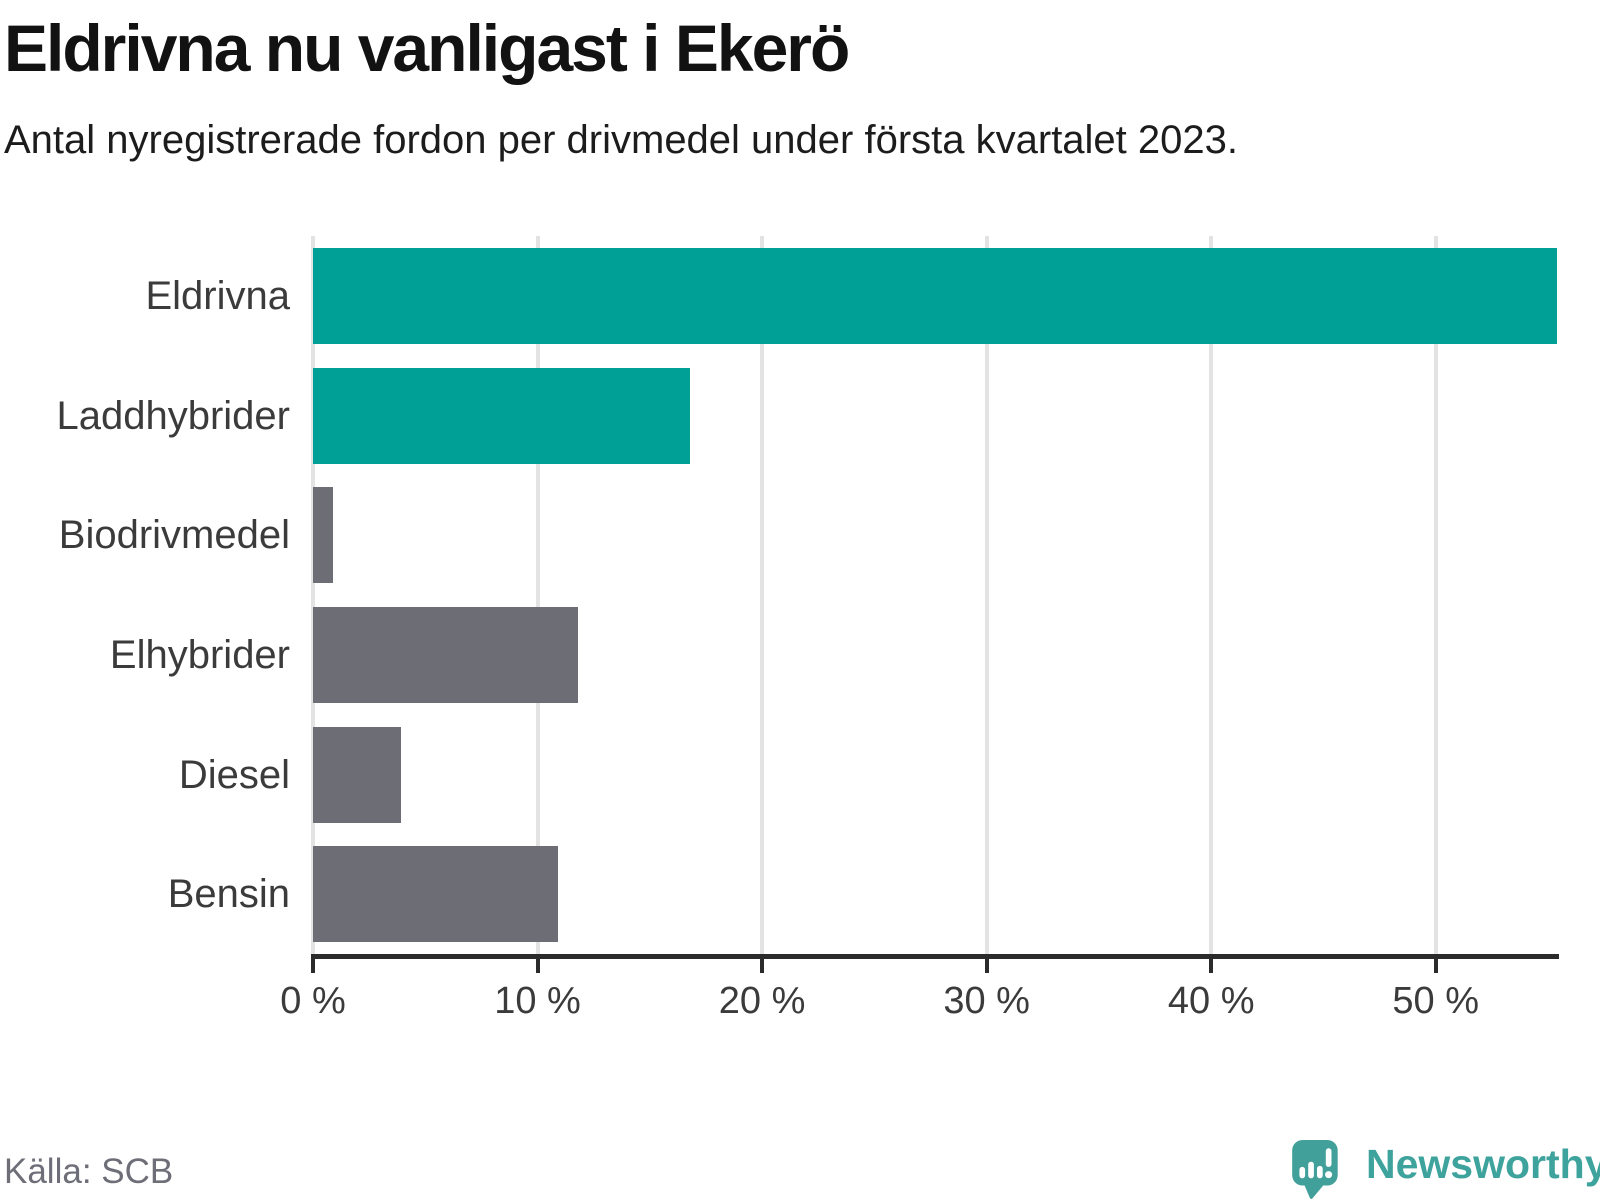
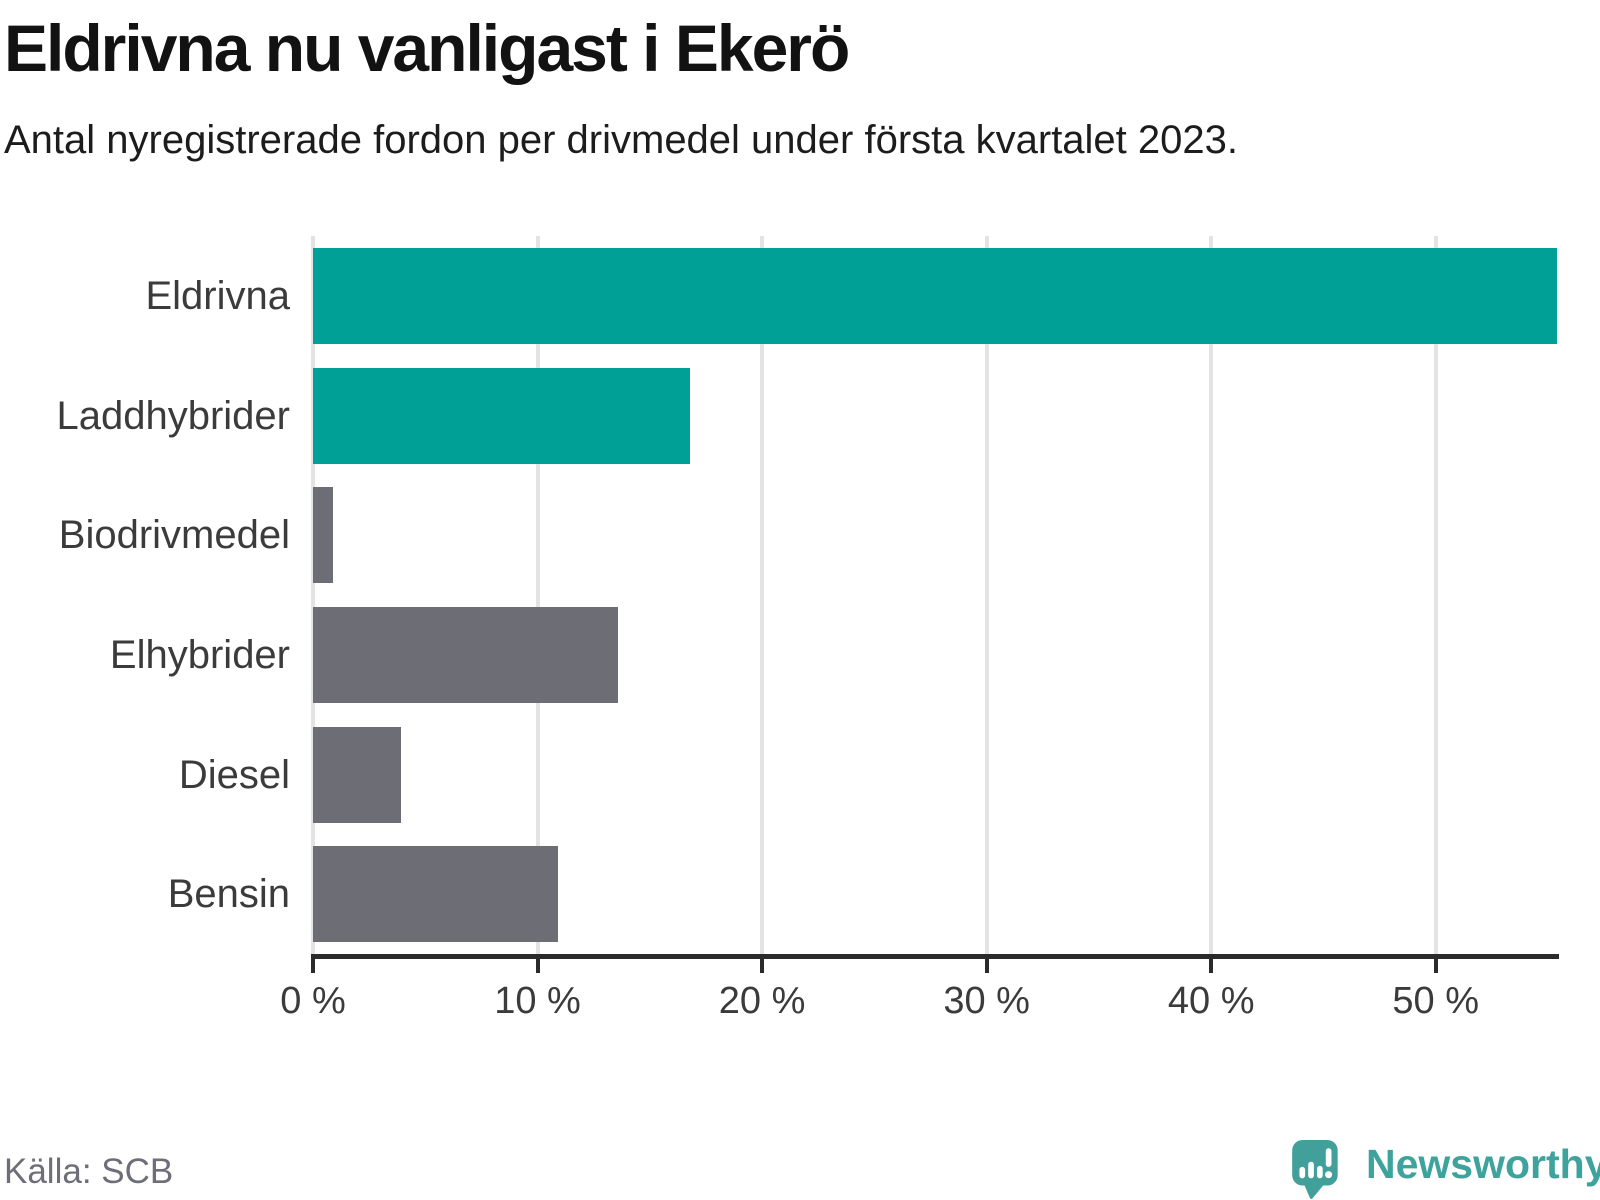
Elhybrider: 11.8% -> 13.6%
